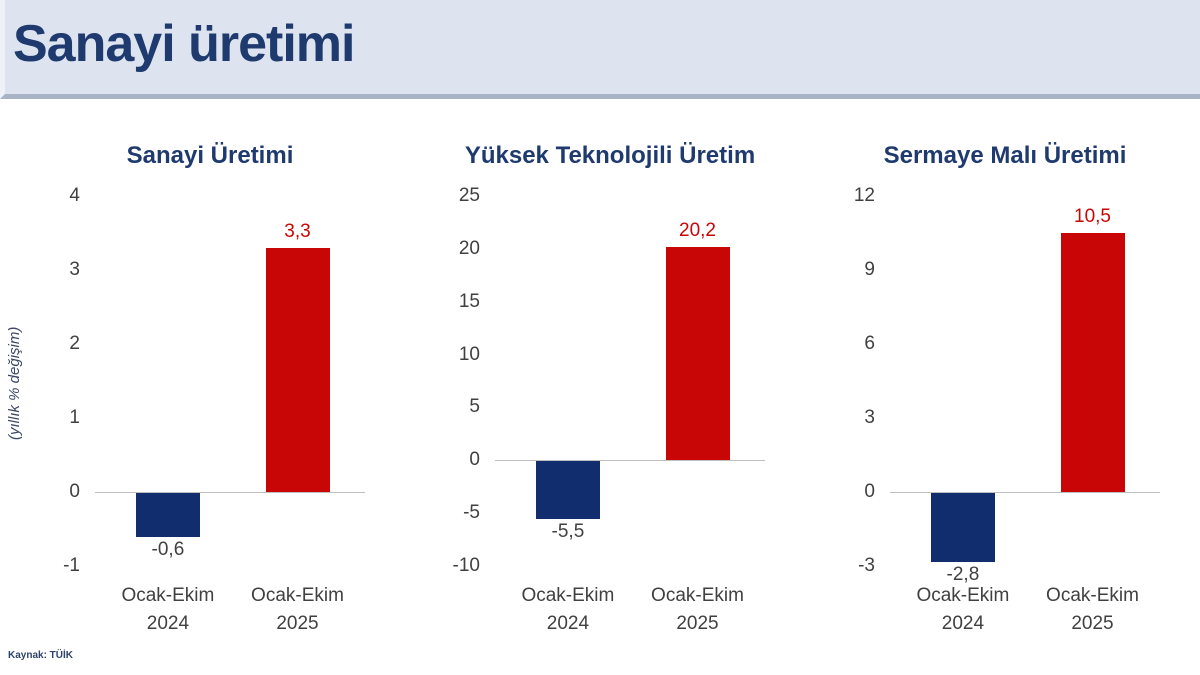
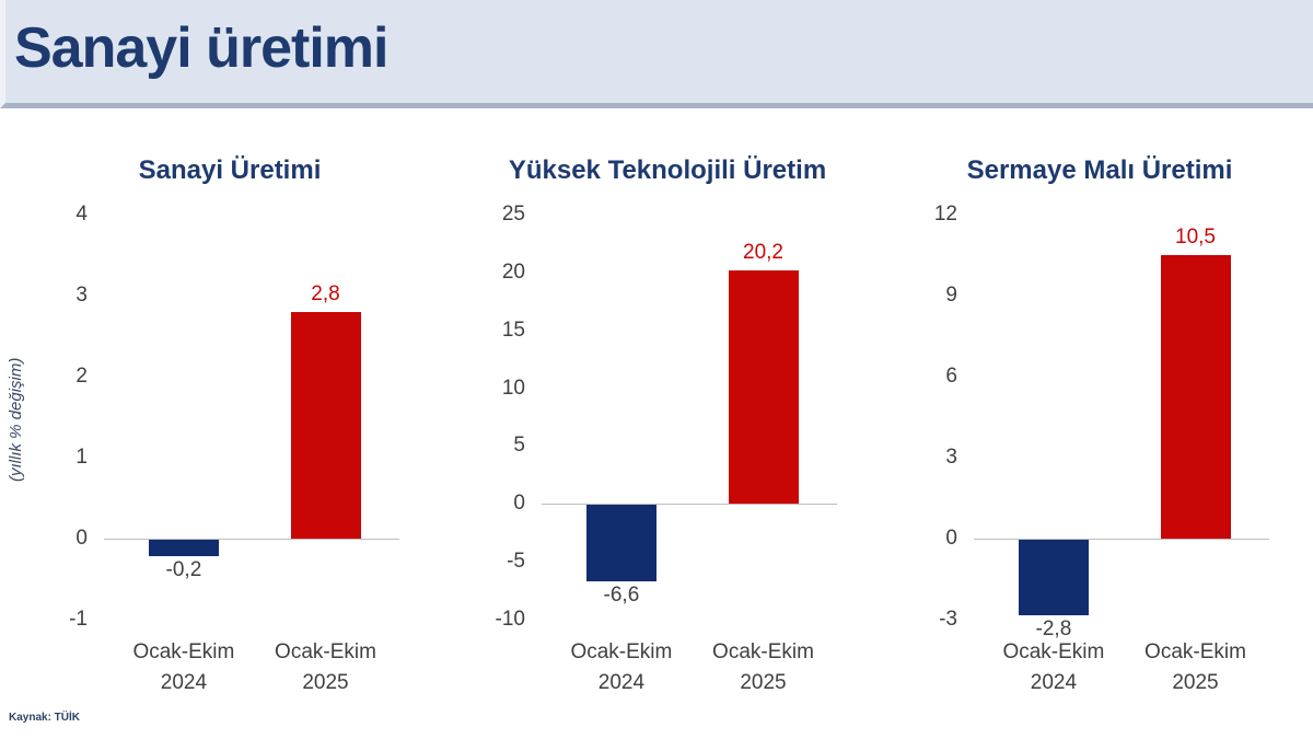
Sanayi Üretimi/Ocak-Ekim 2024: -0,6 -> -0,2
Sanayi Üretimi/Ocak-Ekim 2025: 3,3 -> 2,8
Yüksek Teknolojili Üretim/Ocak-Ekim 2024: -5,5 -> -6,6
